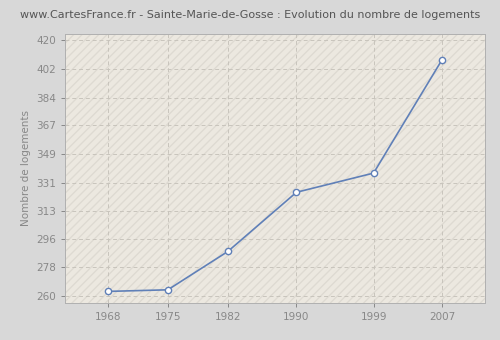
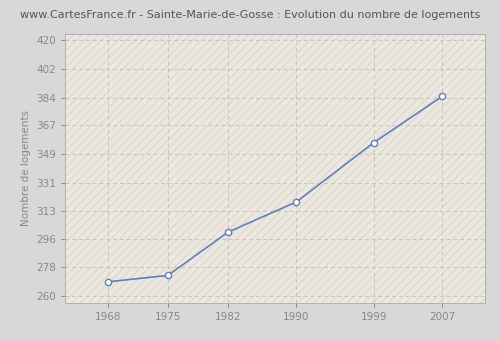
1968: 263 -> 269
1975: 264 -> 273
1982: 288 -> 300
1990: 325 -> 319
1999: 337 -> 356
2007: 408 -> 385
